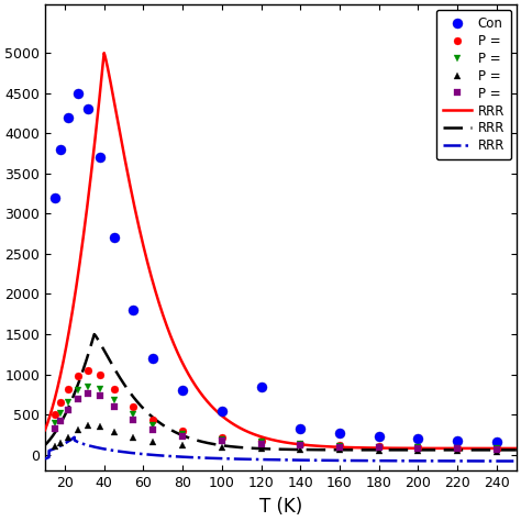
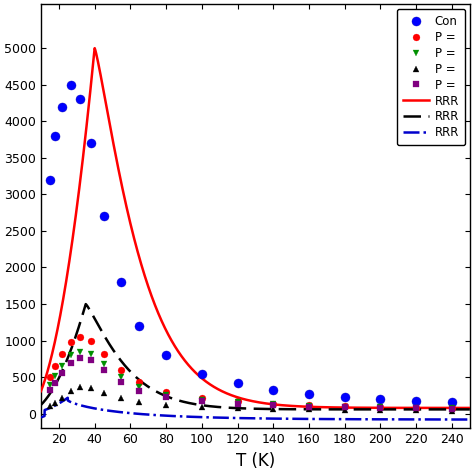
Con/120: 840 -> 420
